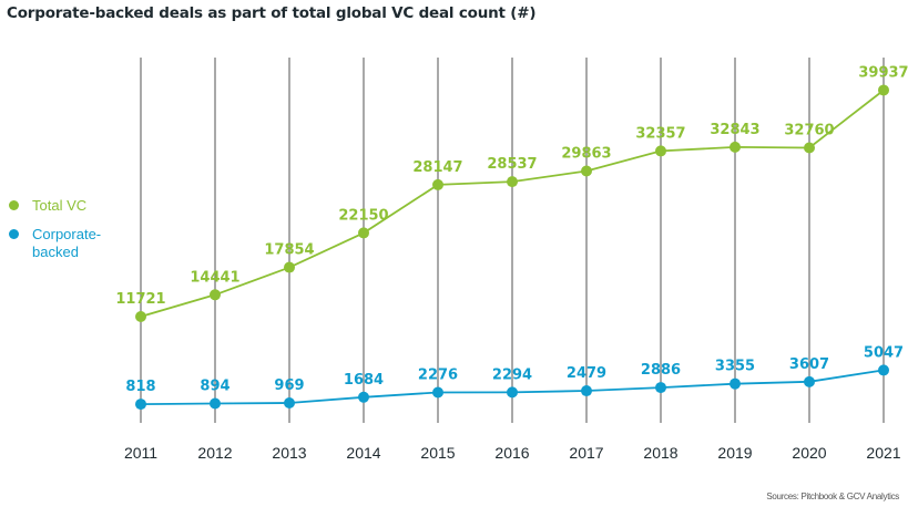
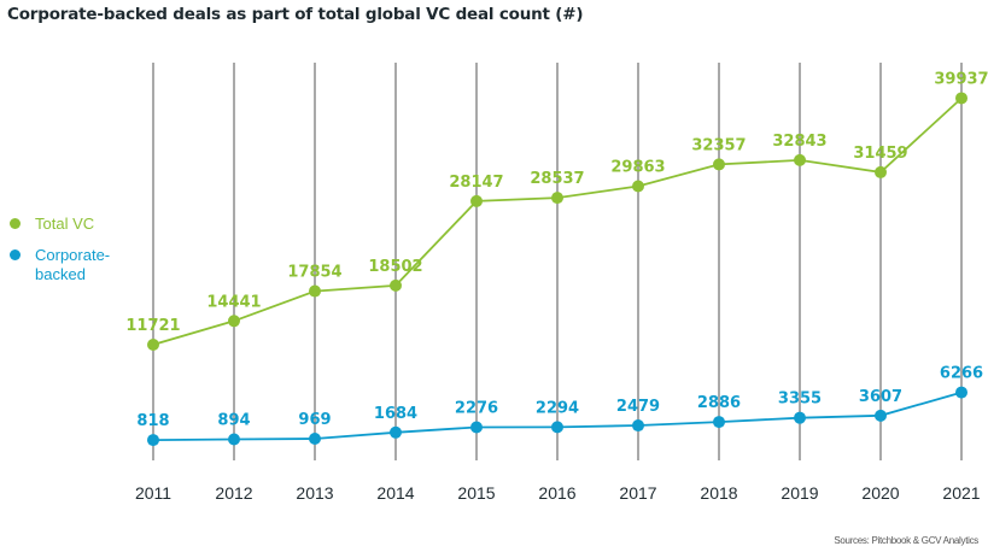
Total VC/2014: 22150 -> 18502
Total VC/2020: 32760 -> 31459
Corporate-backed/2021: 5047 -> 6266
